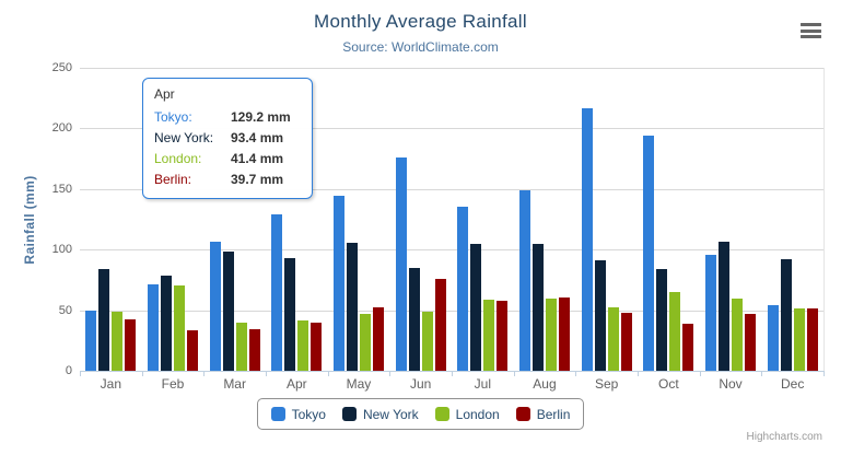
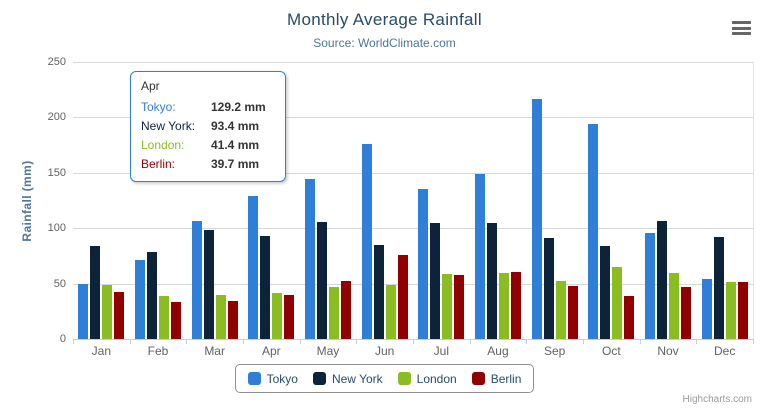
London/Feb: 70 -> 39
